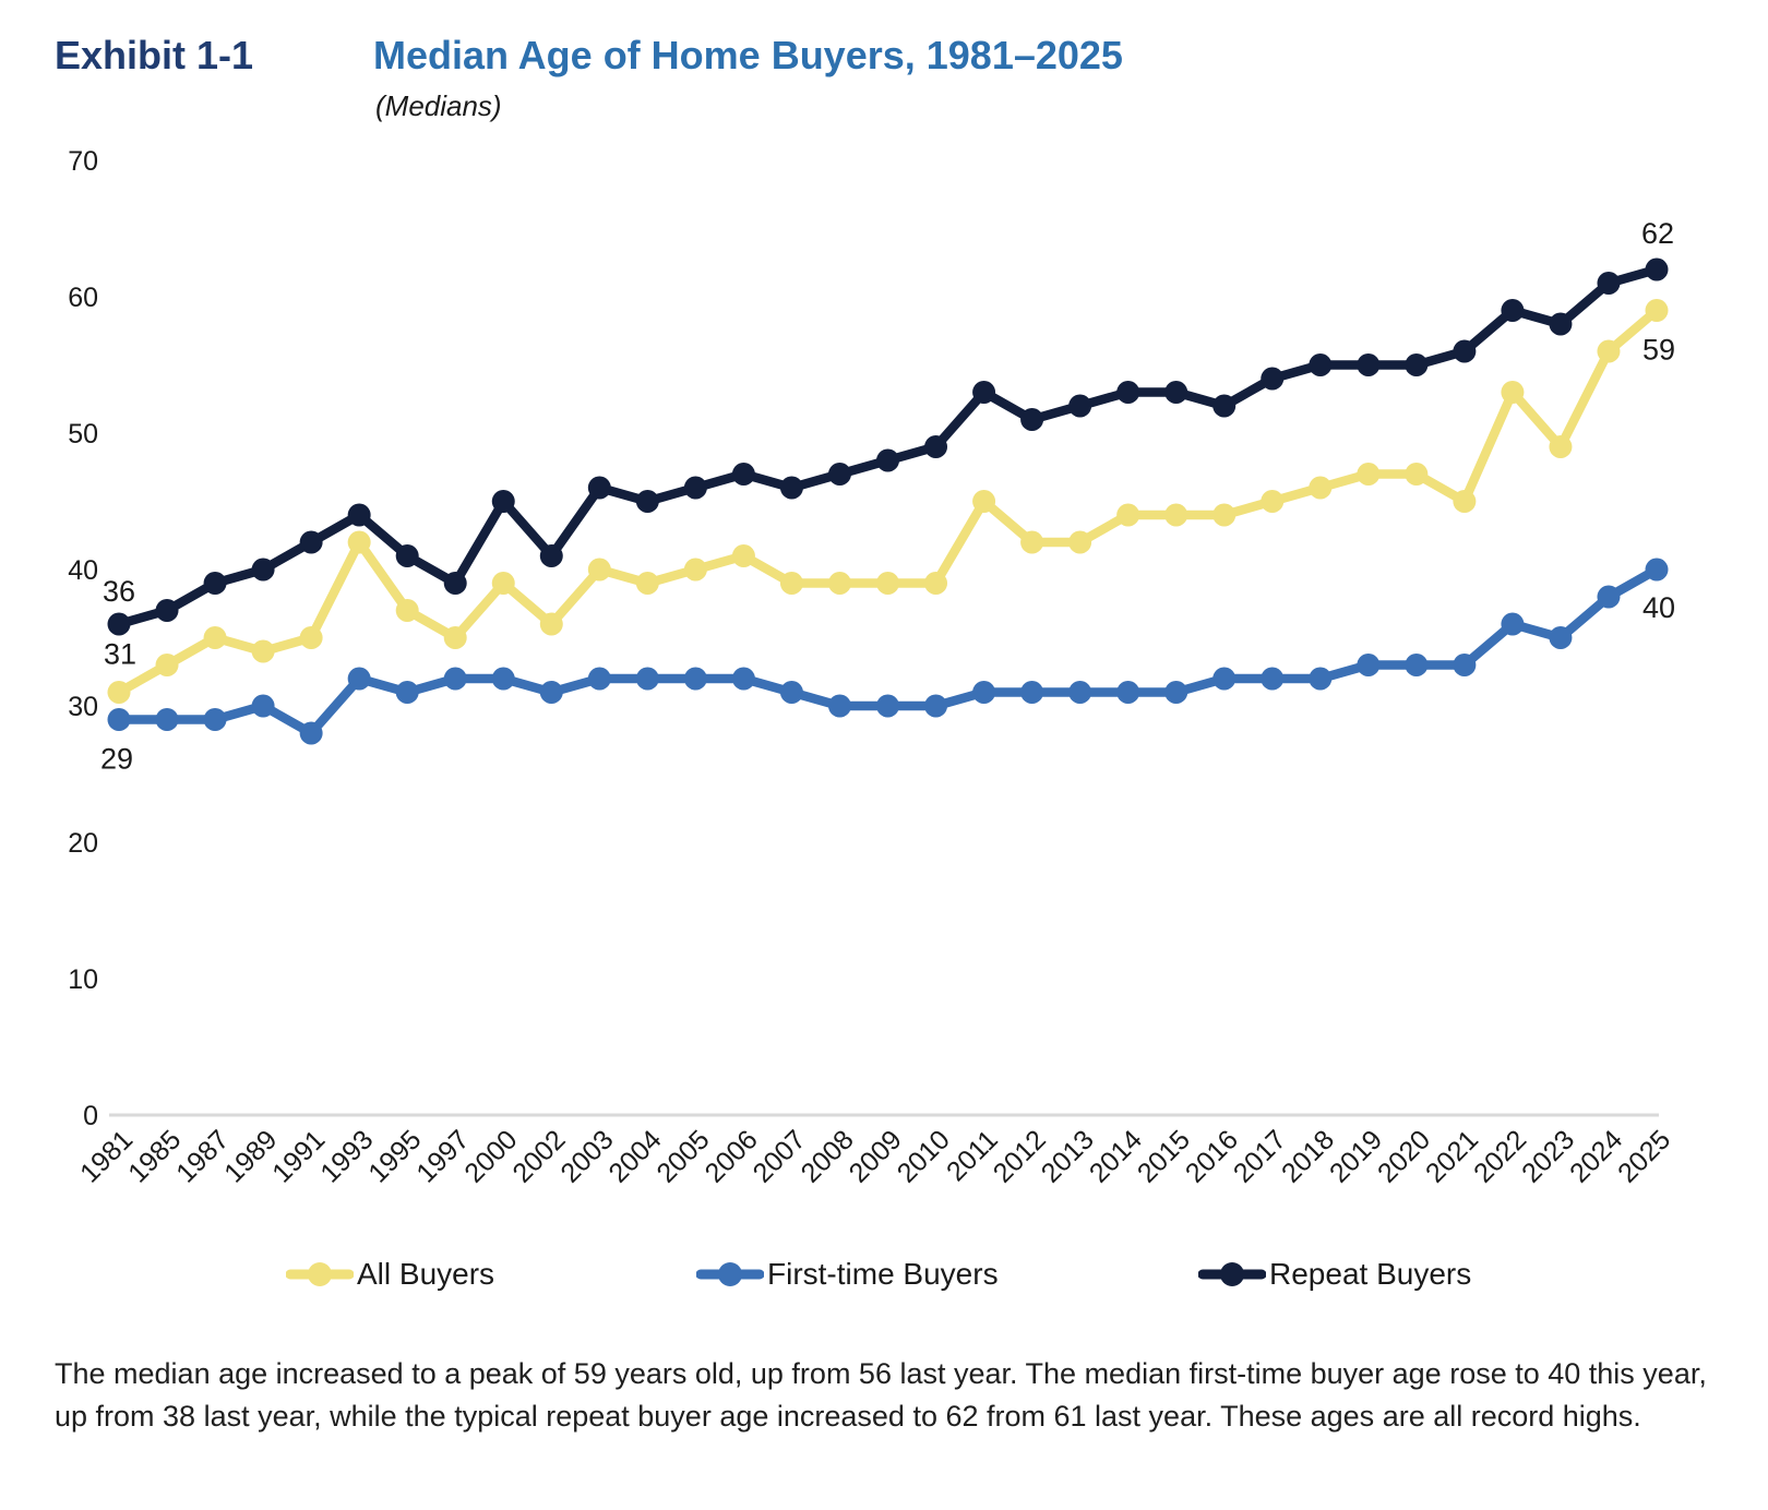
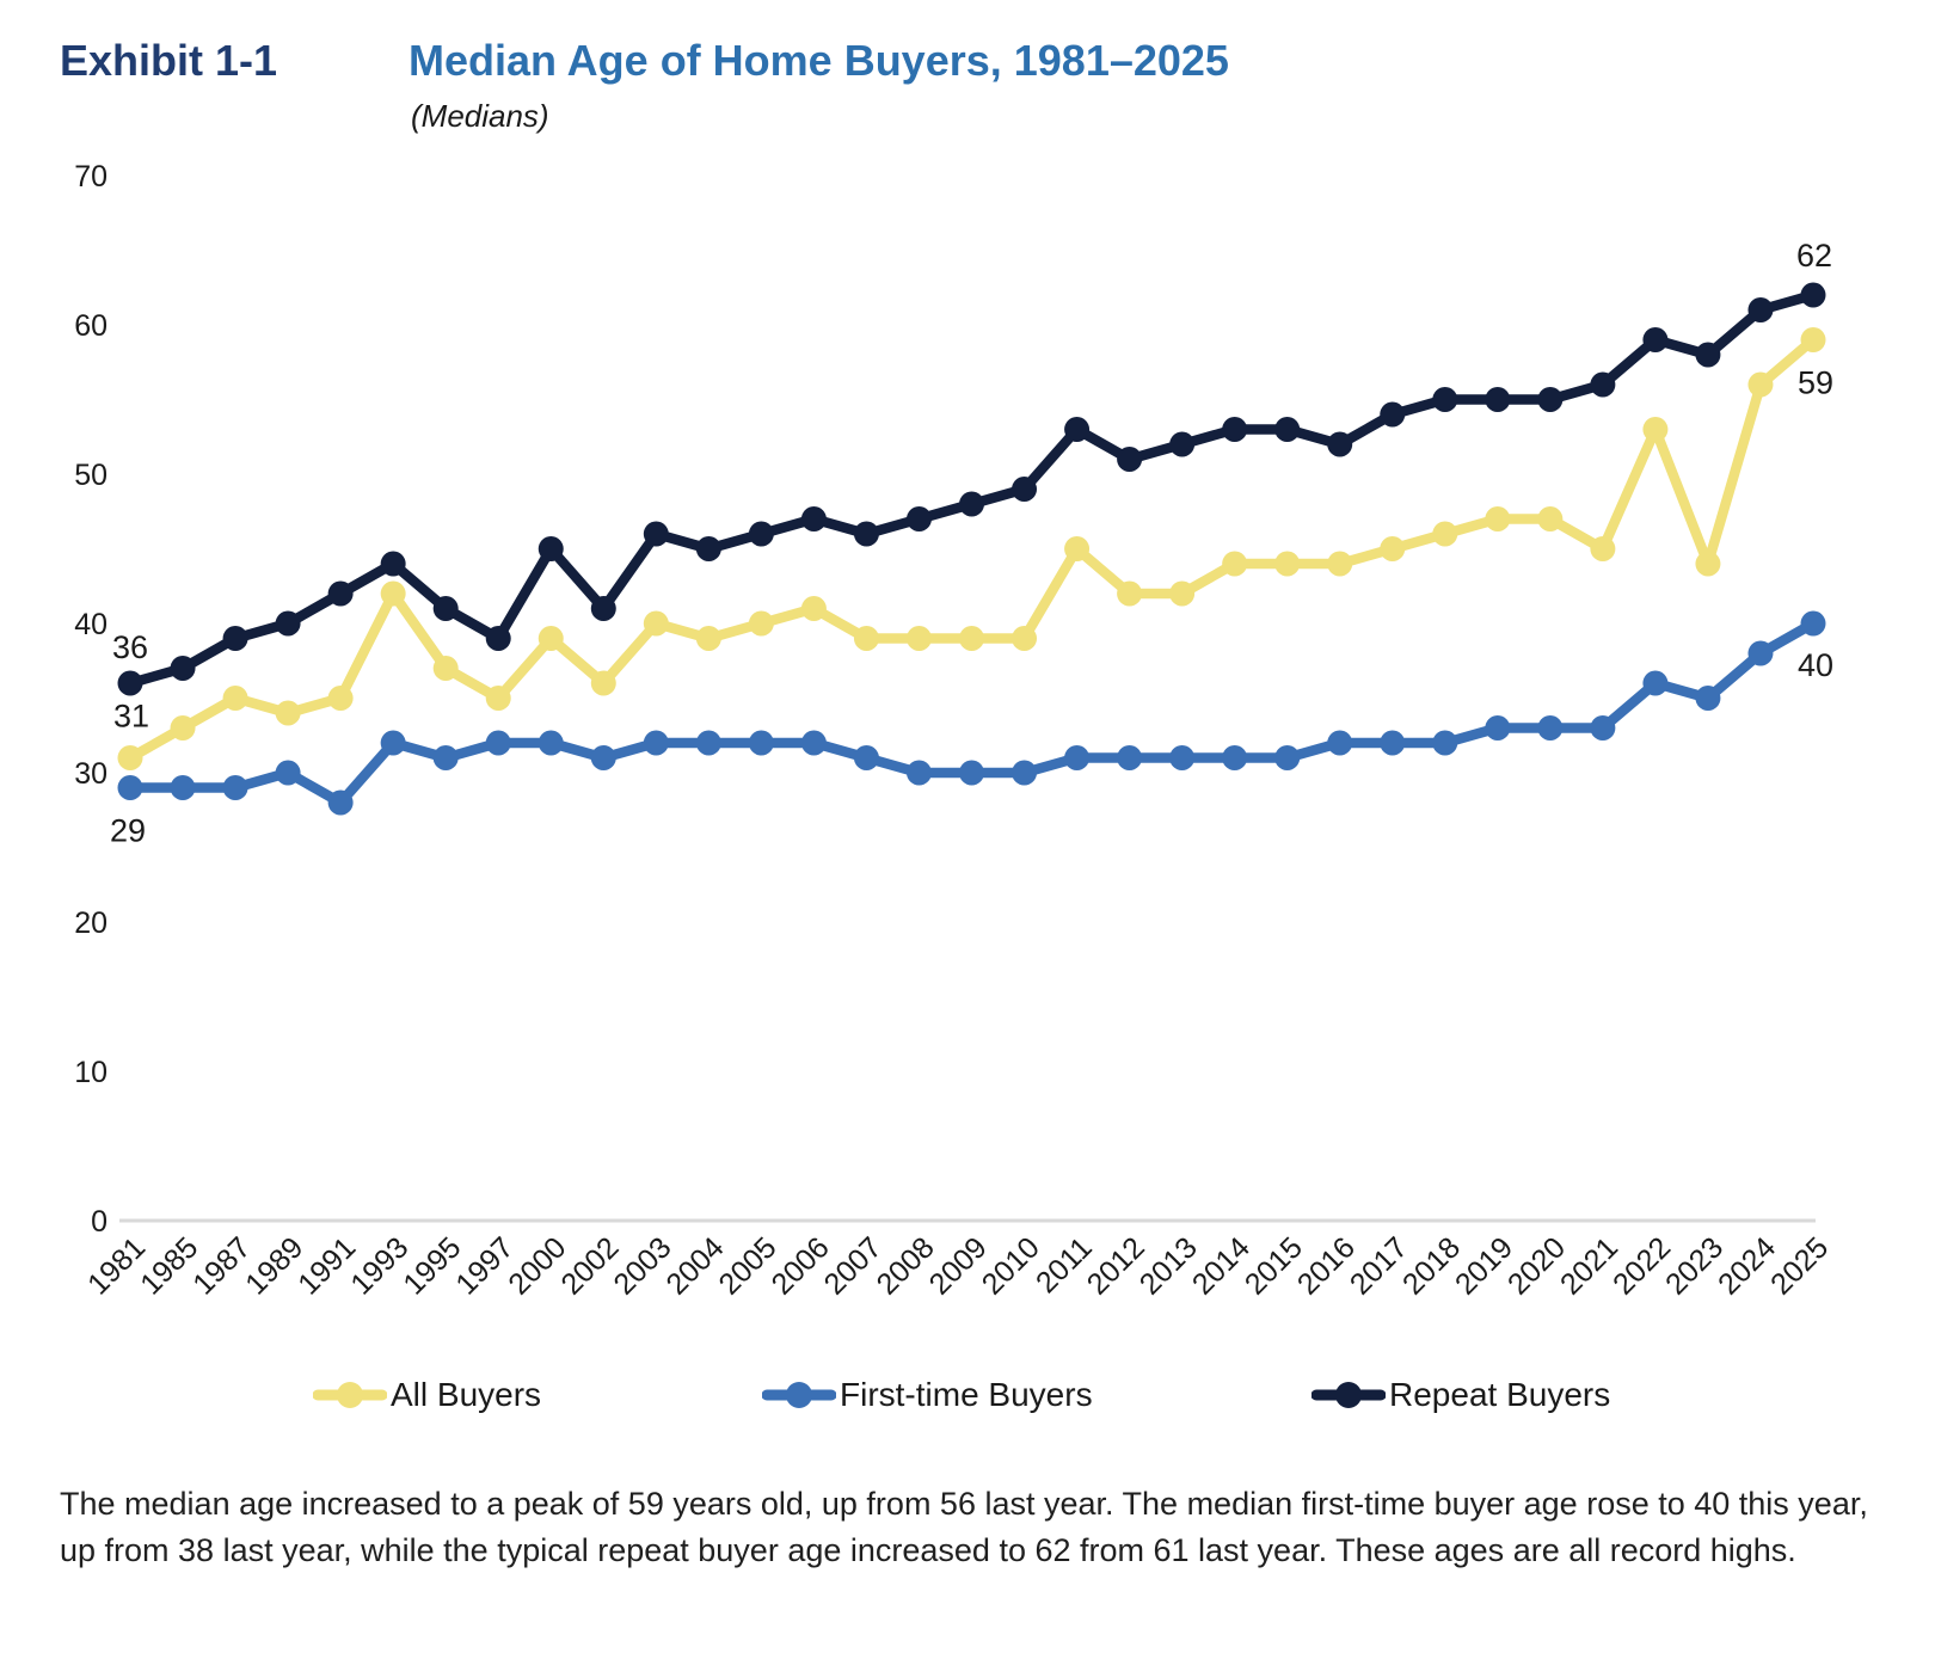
All Buyers/2023: 49 -> 44
